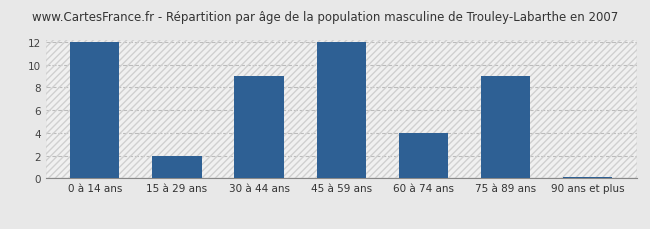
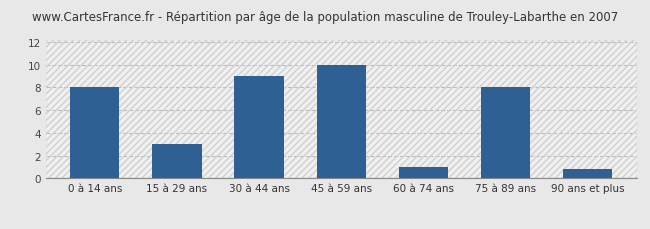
0 à 14 ans: 12.0 -> 8.0
15 à 29 ans: 2.0 -> 3.0
45 à 59 ans: 12.0 -> 10.0
60 à 74 ans: 4.0 -> 1.0
75 à 89 ans: 9.0 -> 8.0
90 ans et plus: 0.1 -> 0.8
